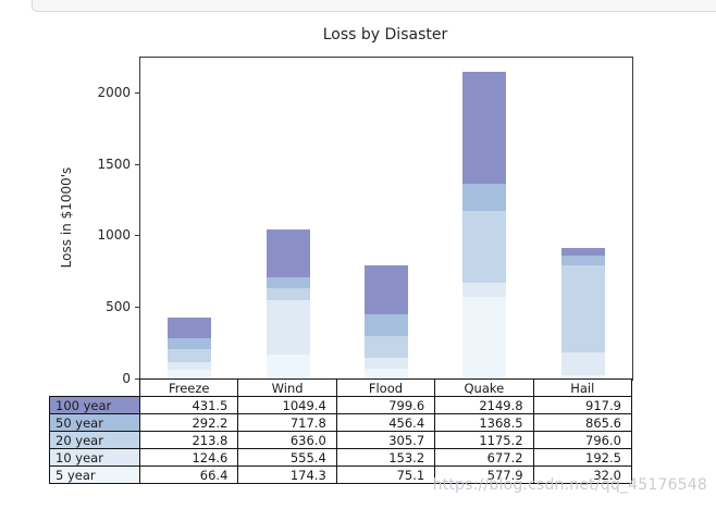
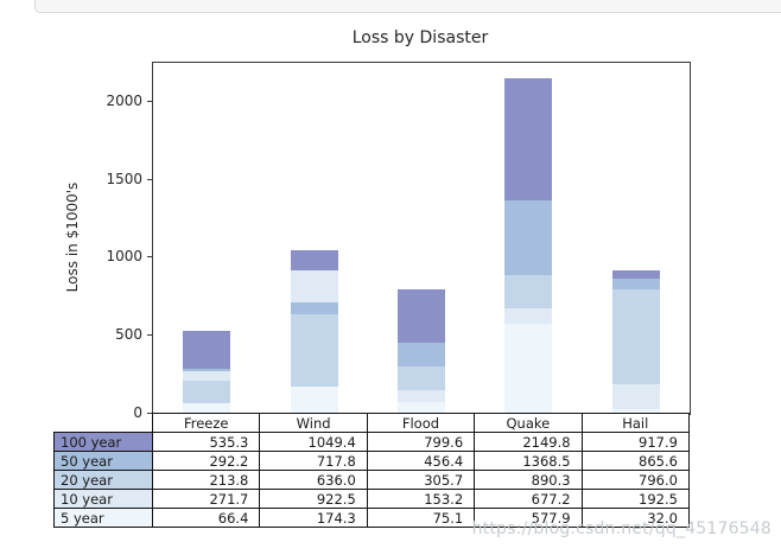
100 year/Freeze: 431.5 -> 535.3
10 year/Freeze: 124.6 -> 271.7
10 year/Wind: 555.4 -> 922.5
20 year/Quake: 1175.2 -> 890.3
